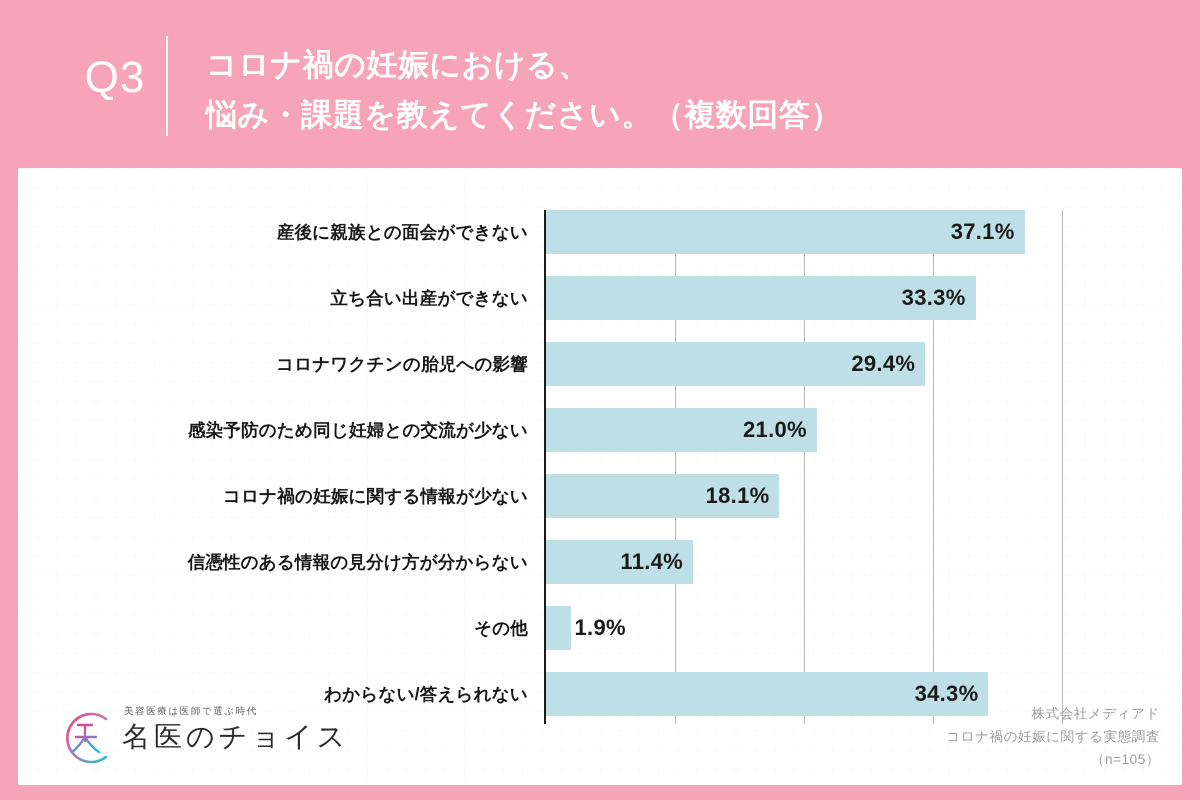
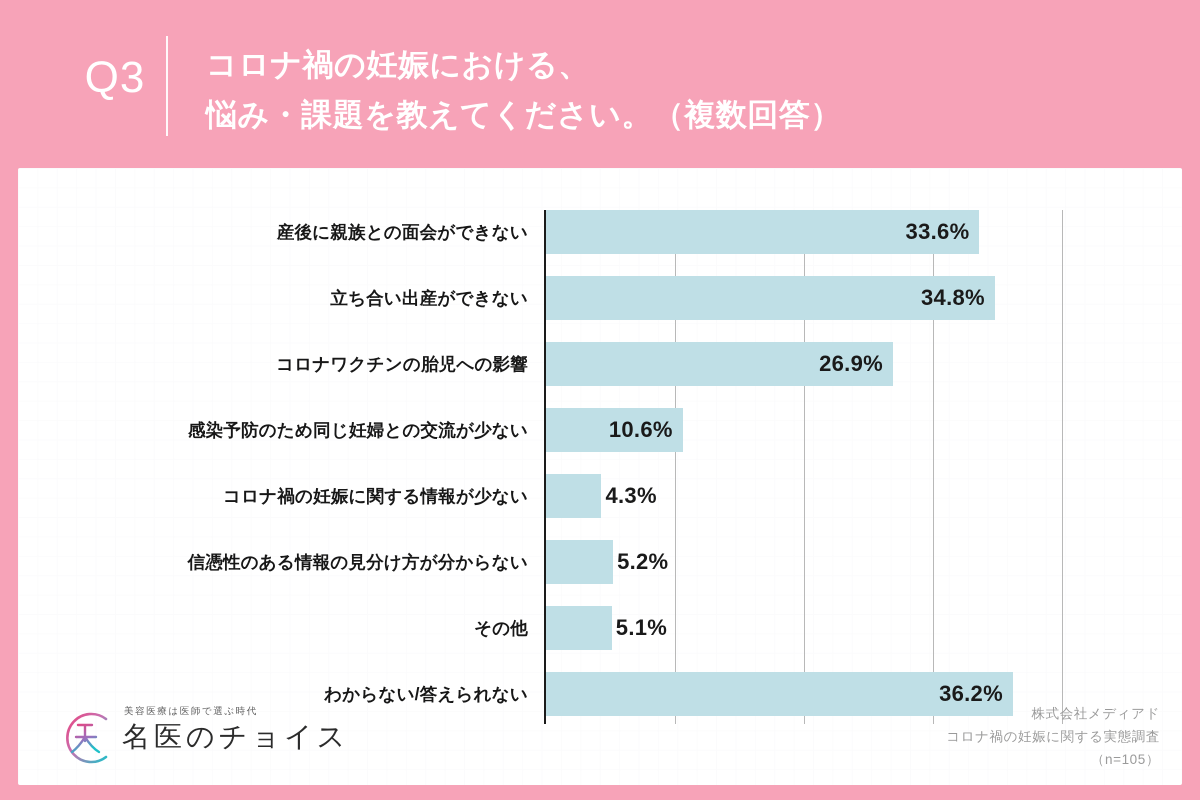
産後に親族との面会ができない: 37.1% -> 33.6%
立ち合い出産ができない: 33.3% -> 34.8%
コロナワクチンの胎児への影響: 29.4% -> 26.9%
感染予防のため同じ妊婦との交流が少ない: 21.0% -> 10.6%
コロナ禍の妊娠に関する情報が少ない: 18.1% -> 4.3%
信憑性のある情報の見分け方が分からない: 11.4% -> 5.2%
その他: 1.9% -> 5.1%
わからない/答えられない: 34.3% -> 36.2%
